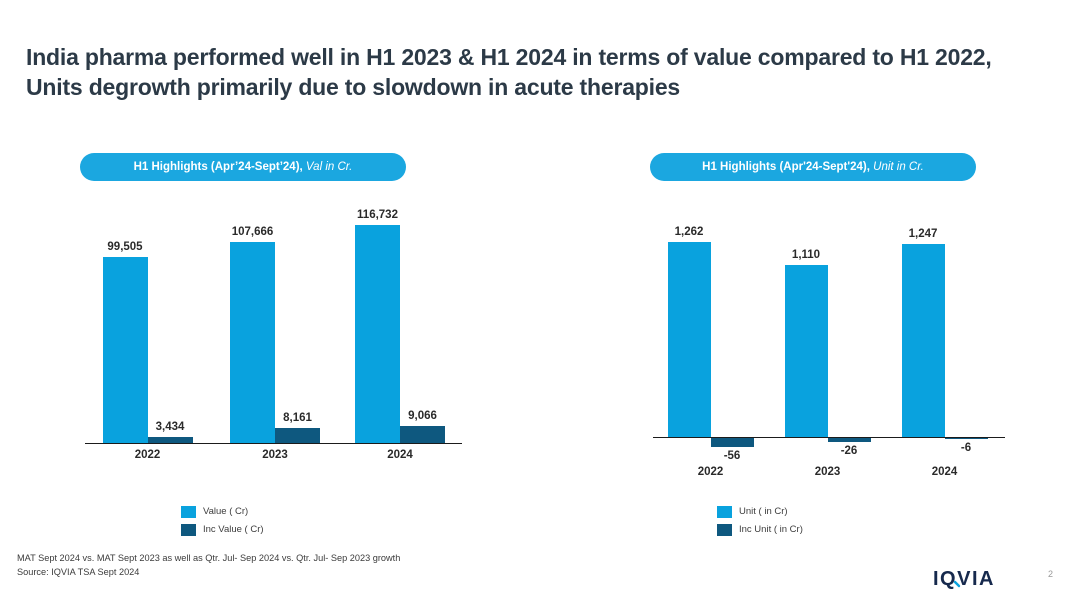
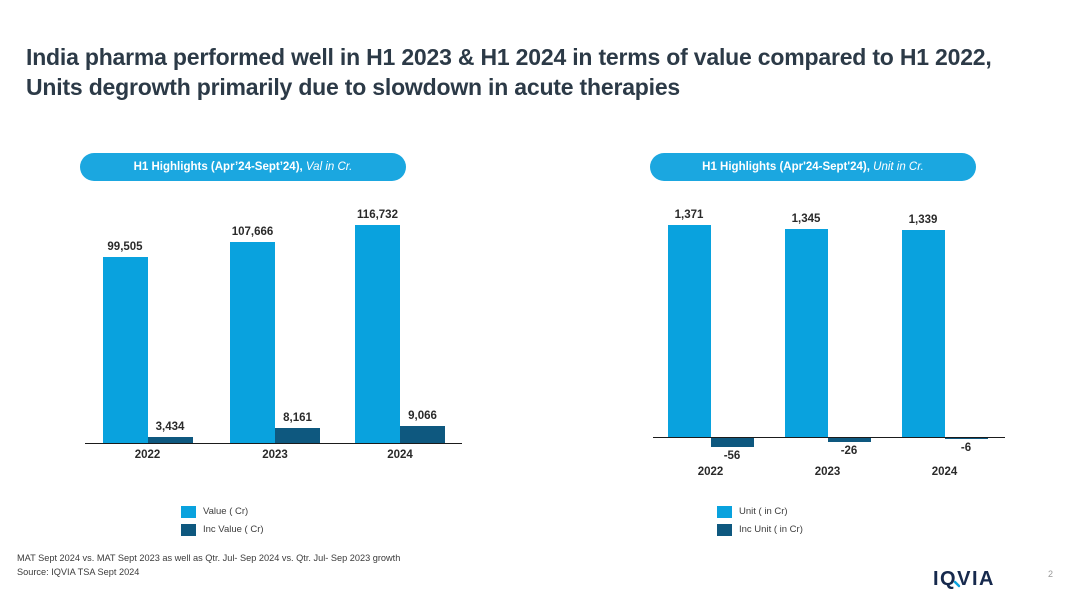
H1 Highlights (Apr'24-Sept'24), Unit in Cr./Unit ( in Cr)/2022: 1,262 -> 1,371
H1 Highlights (Apr'24-Sept'24), Unit in Cr./Unit ( in Cr)/2023: 1,110 -> 1,345
H1 Highlights (Apr'24-Sept'24), Unit in Cr./Unit ( in Cr)/2024: 1,247 -> 1,339
